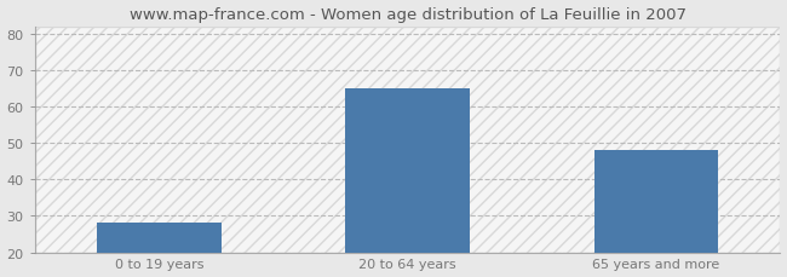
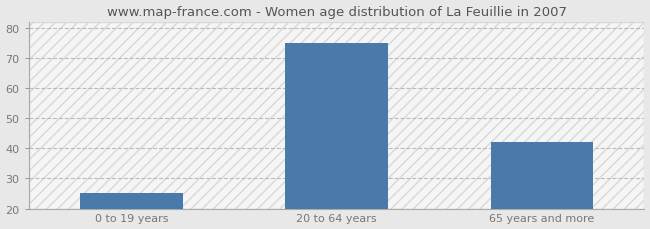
0 to 19 years: 28 -> 25
20 to 64 years: 65 -> 75
65 years and more: 48 -> 42
